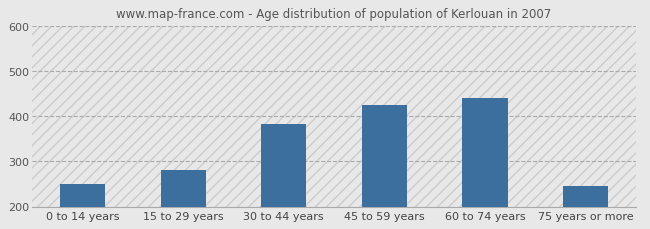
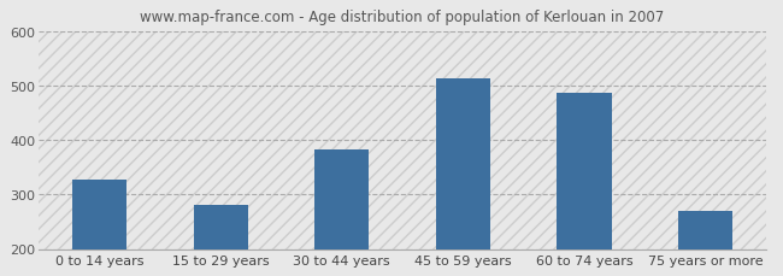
0 to 14 years: 250 -> 328
45 to 59 years: 425 -> 513
60 to 74 years: 440 -> 487
75 years or more: 245 -> 270
